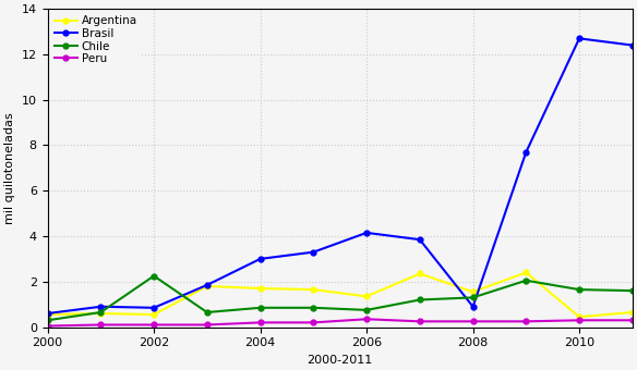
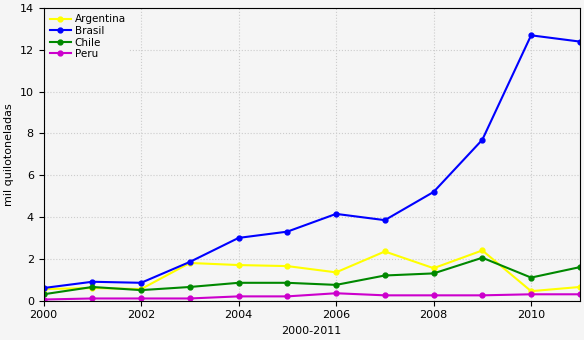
Chile/2002: 2.25 -> 0.50
Brasil/2008: 0.90 -> 5.20
Chile/2010: 1.65 -> 1.10
